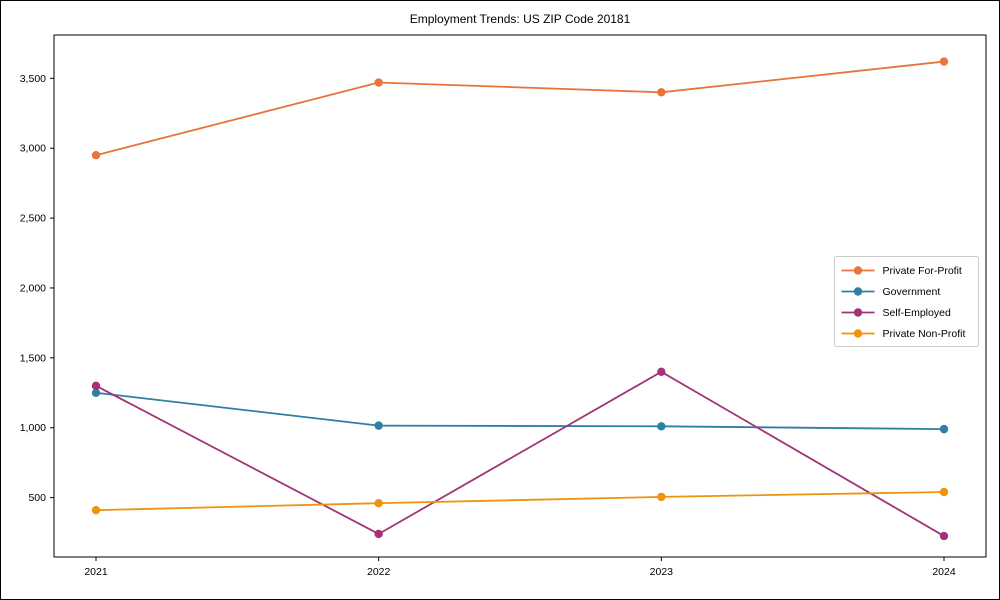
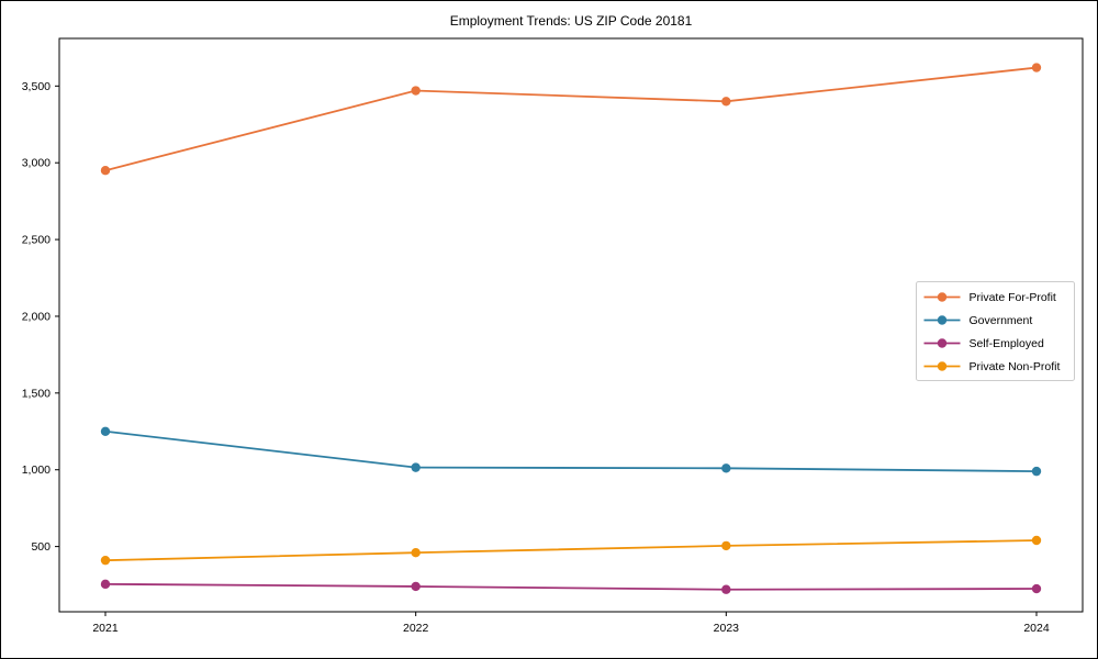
Self-Employed/2021: 1300 -> 260
Self-Employed/2023: 1400 -> 220
